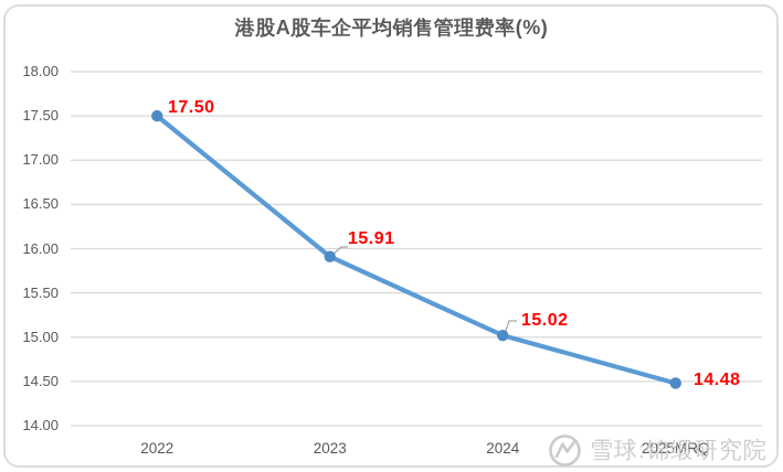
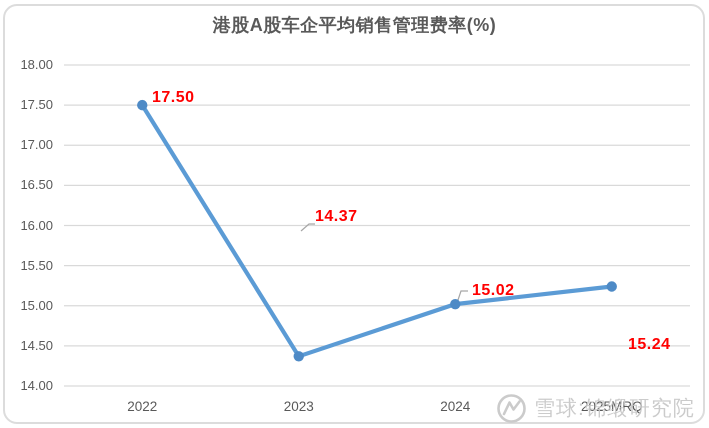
2023: 15.91 -> 14.37
2025MRQ: 14.48 -> 15.24
